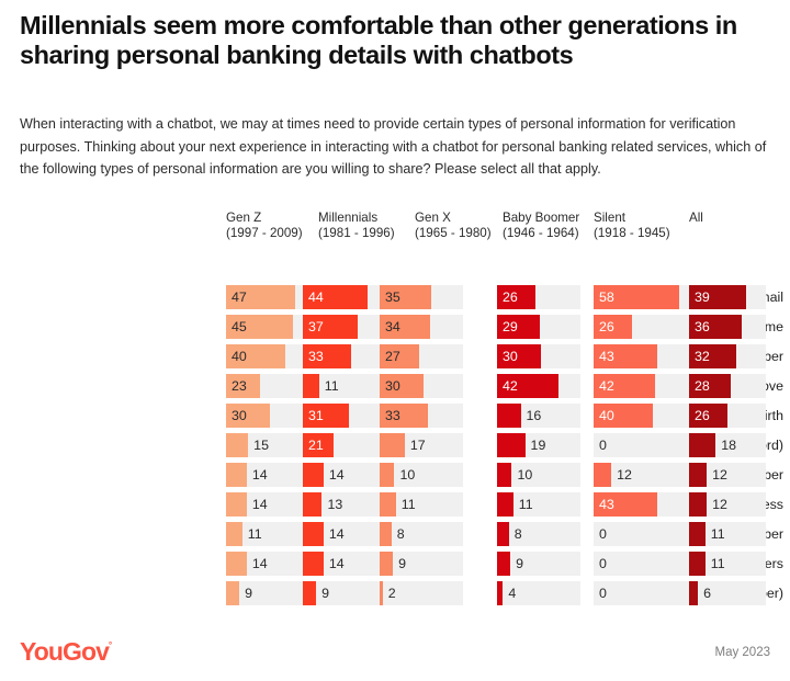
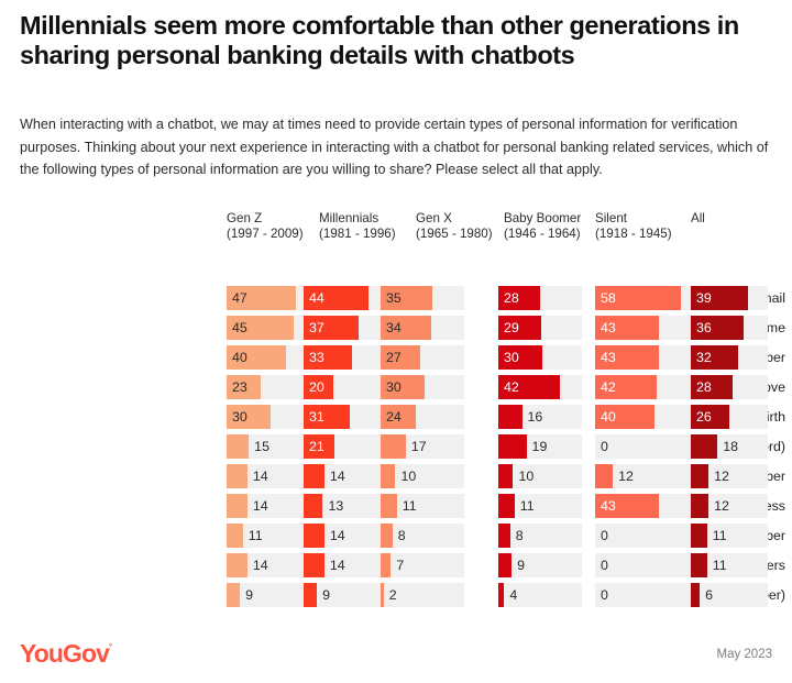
Baby Boomer/Email: 26 -> 28
Silent/Full name: 26 -> 43
Millennials/None of the above: 11 -> 20
Gen X/Date of birth: 33 -> 24
Gen X/Bank account numbers: 9 -> 7
